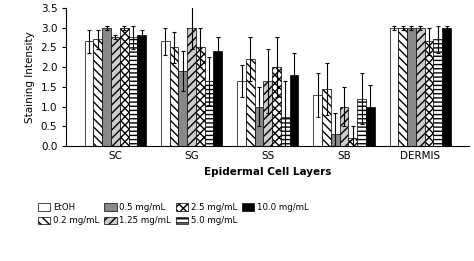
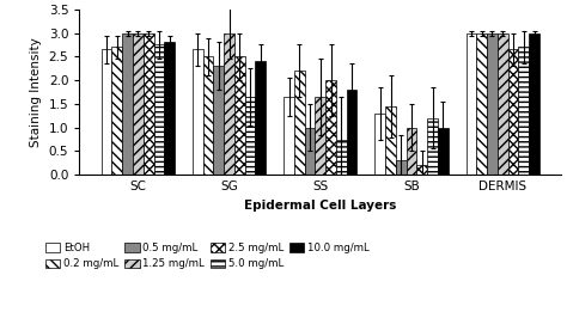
1.25 mg/mL/SC: 2.75 -> 3.00
0.5 mg/mL/SG: 1.9 -> 2.3
